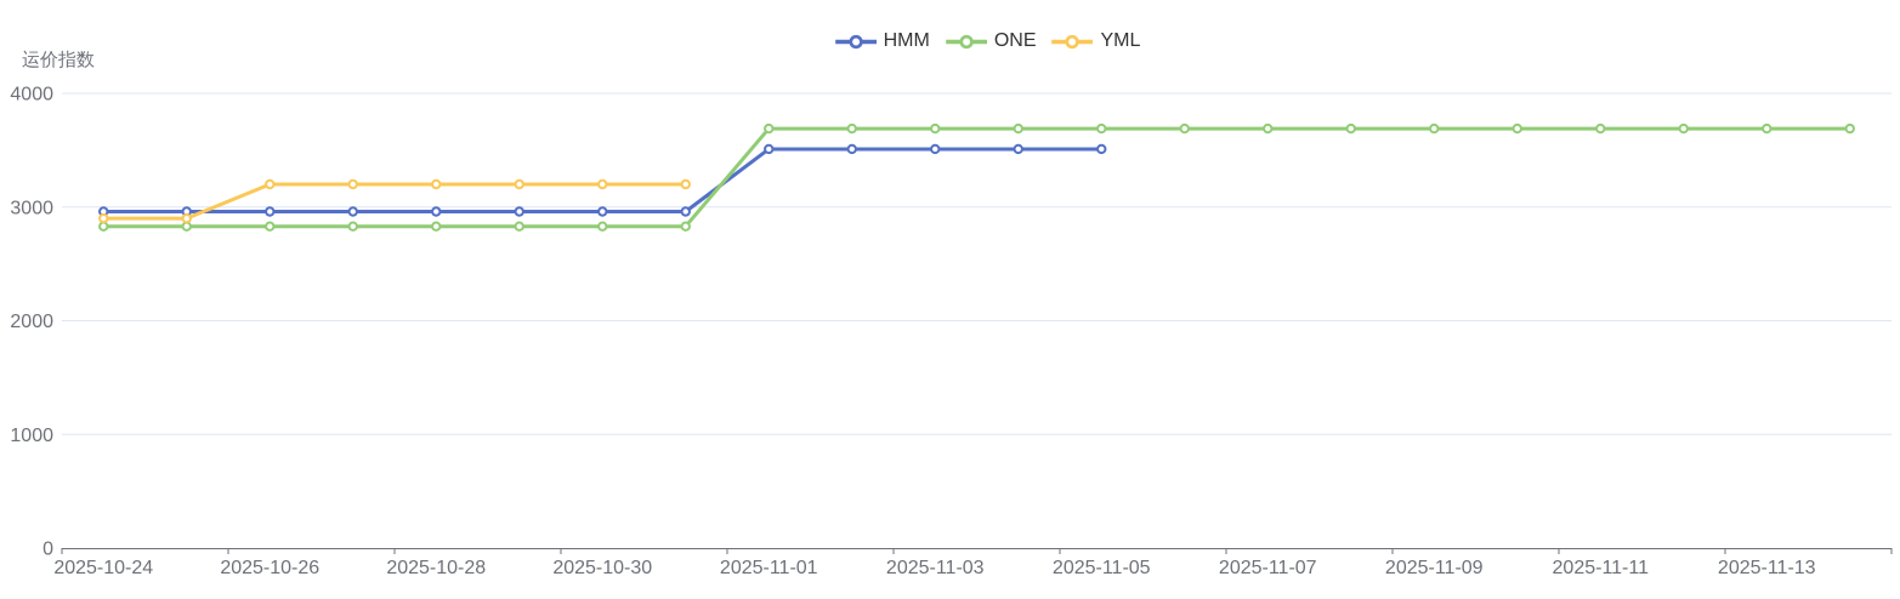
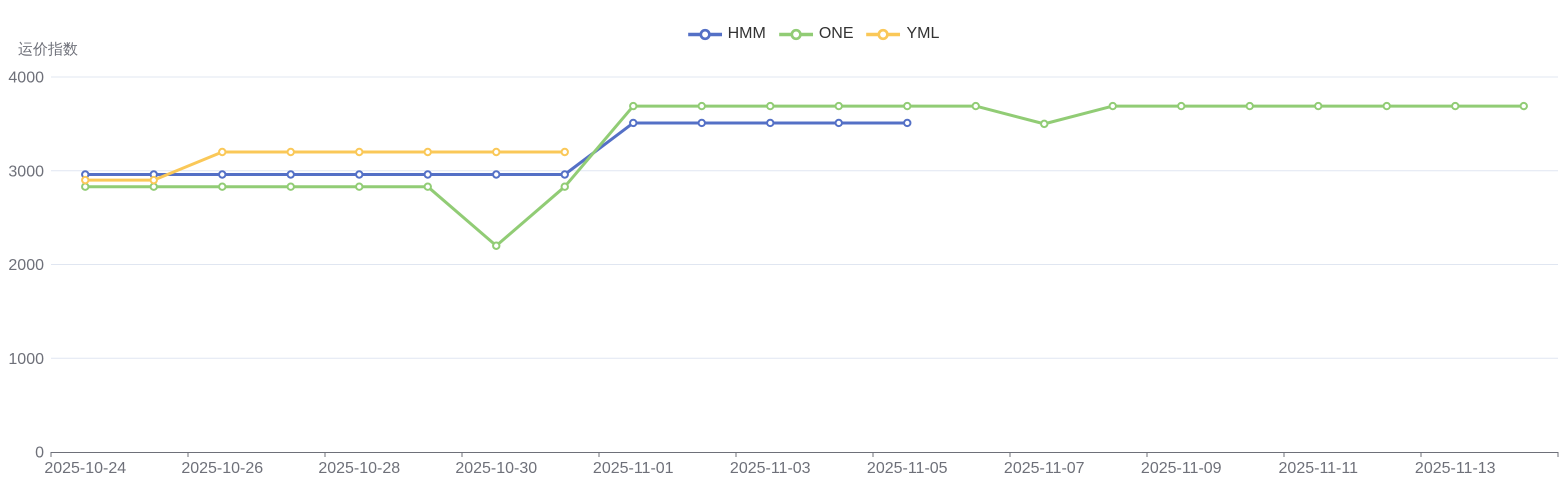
ONE/2025-10-30: 2800 -> 2200
ONE/2025-11-07: 3700 -> 3500
